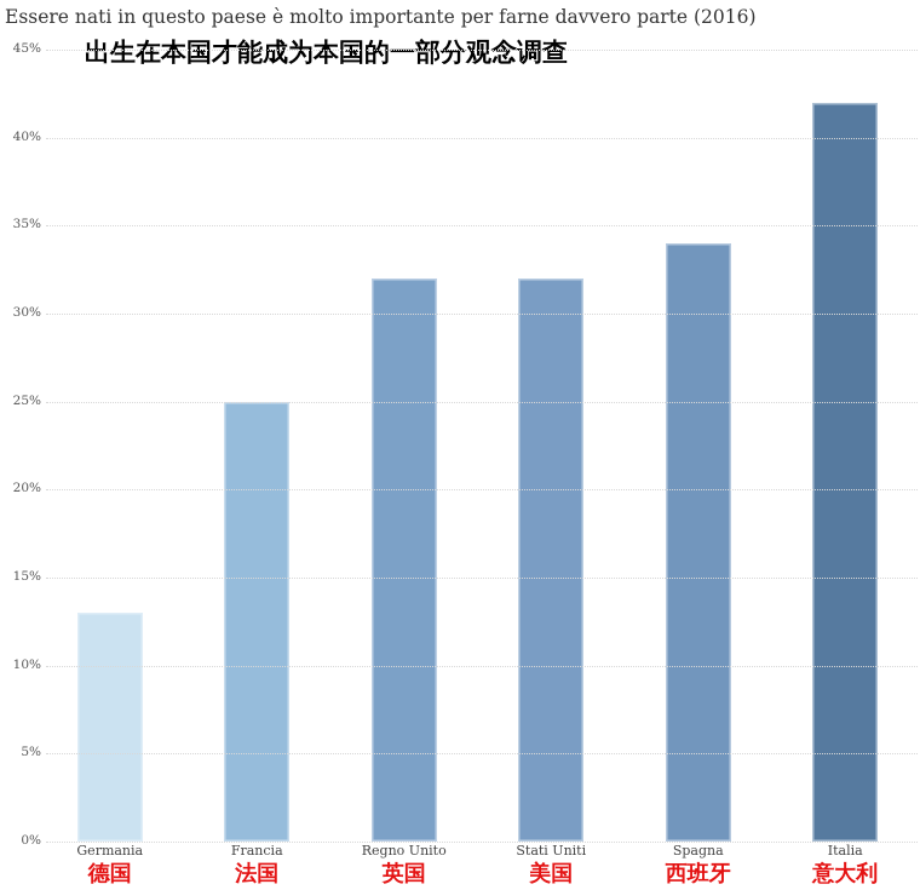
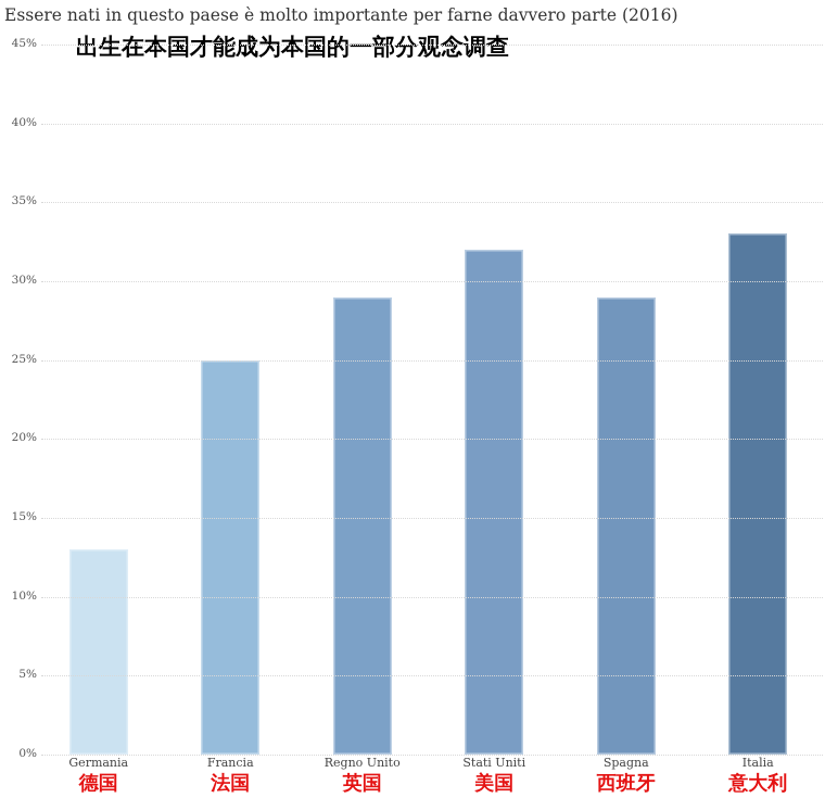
Regno Unito: 32% -> 29%
Spagna: 34% -> 29%
Italia: 42% -> 33%
